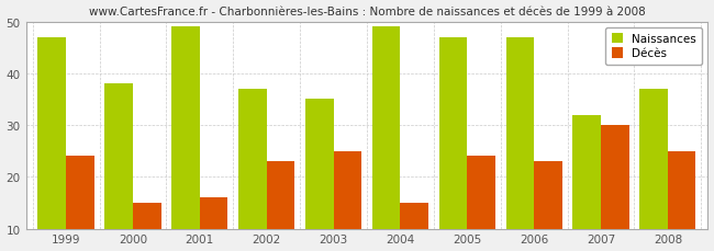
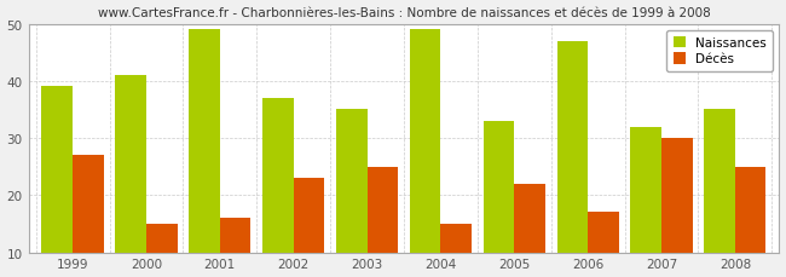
Naissances/1999: 47 -> 39
Décès/1999: 24 -> 27
Naissances/2000: 38 -> 41
Naissances/2005: 47 -> 33
Décès/2005: 24 -> 22
Décès/2006: 23 -> 17
Naissances/2008: 37 -> 35
